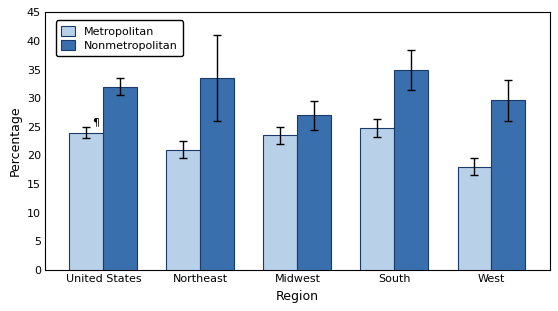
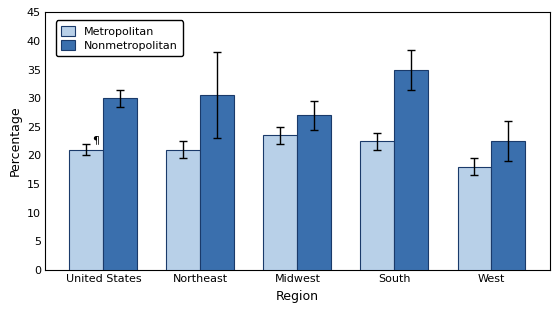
Metropolitan/United States: 24.0 -> 21.0
Nonmetropolitan/United States: 32.0 -> 30.0
Nonmetropolitan/Northeast: 33.6 -> 30.5
Metropolitan/South: 24.8 -> 22.5
Nonmetropolitan/West: 29.6 -> 22.5
